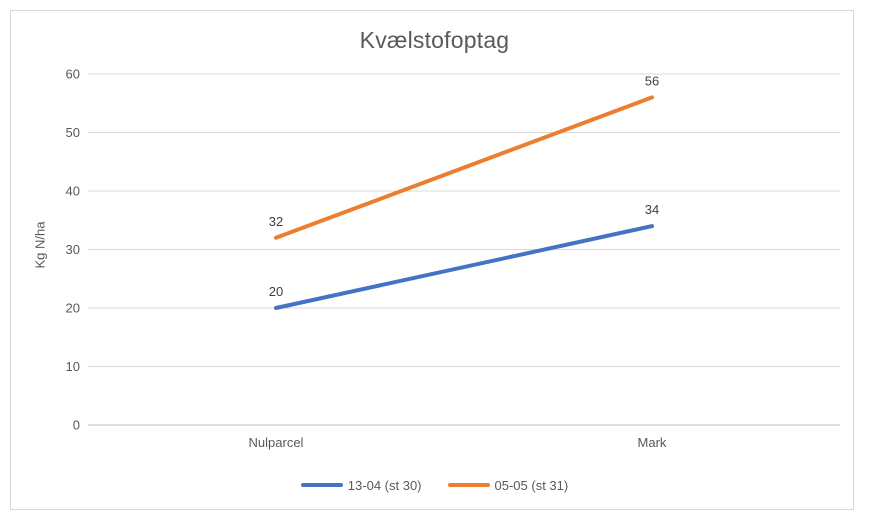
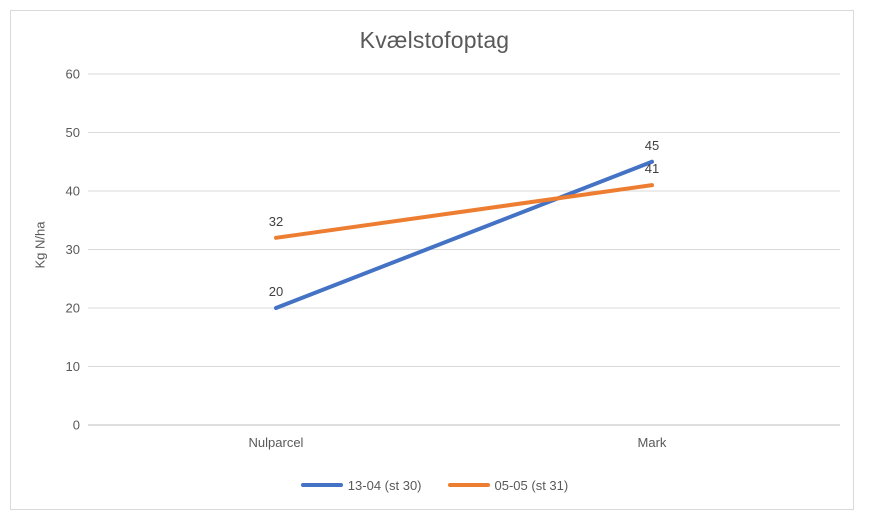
13-04 (st 30)/Mark: 34 -> 45
05-05 (st 31)/Mark: 56 -> 41
